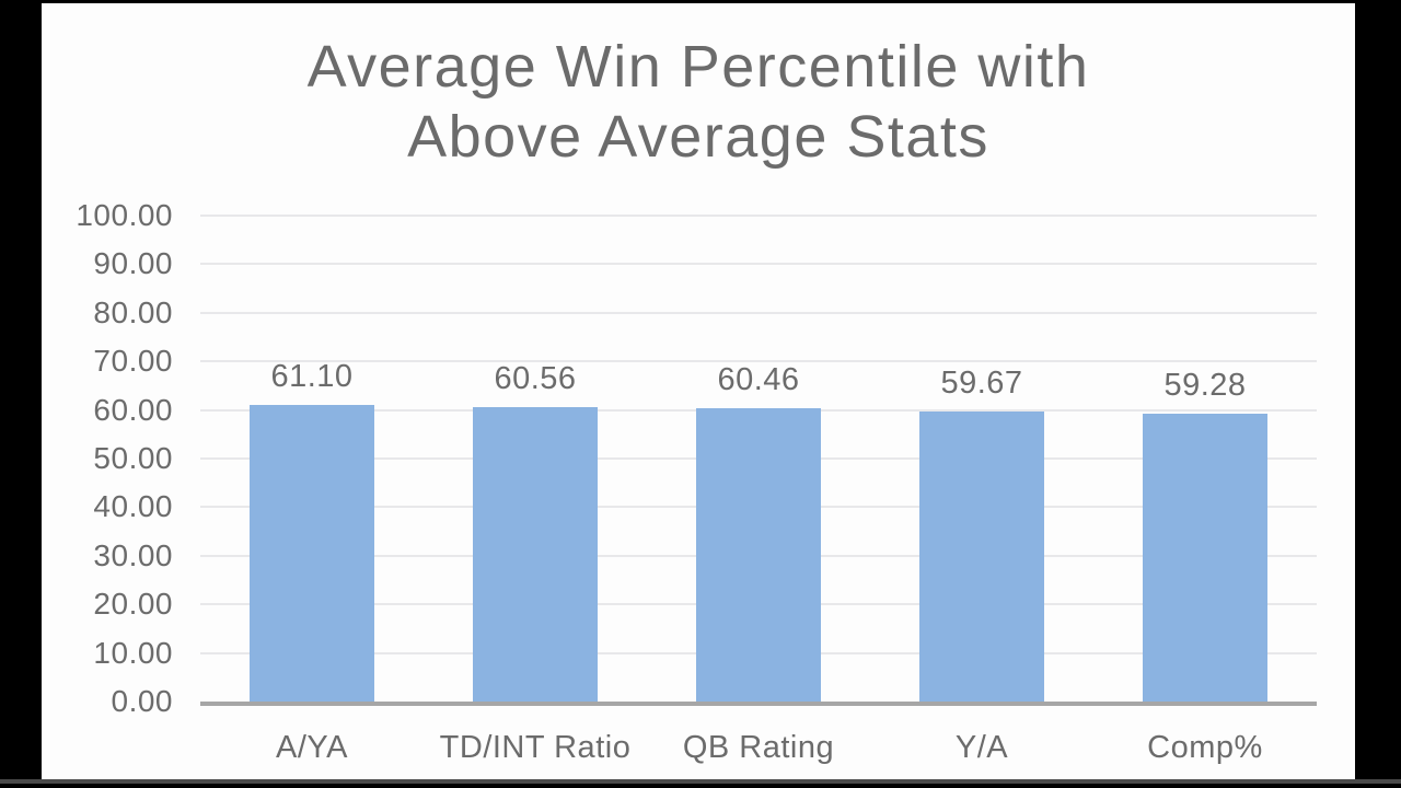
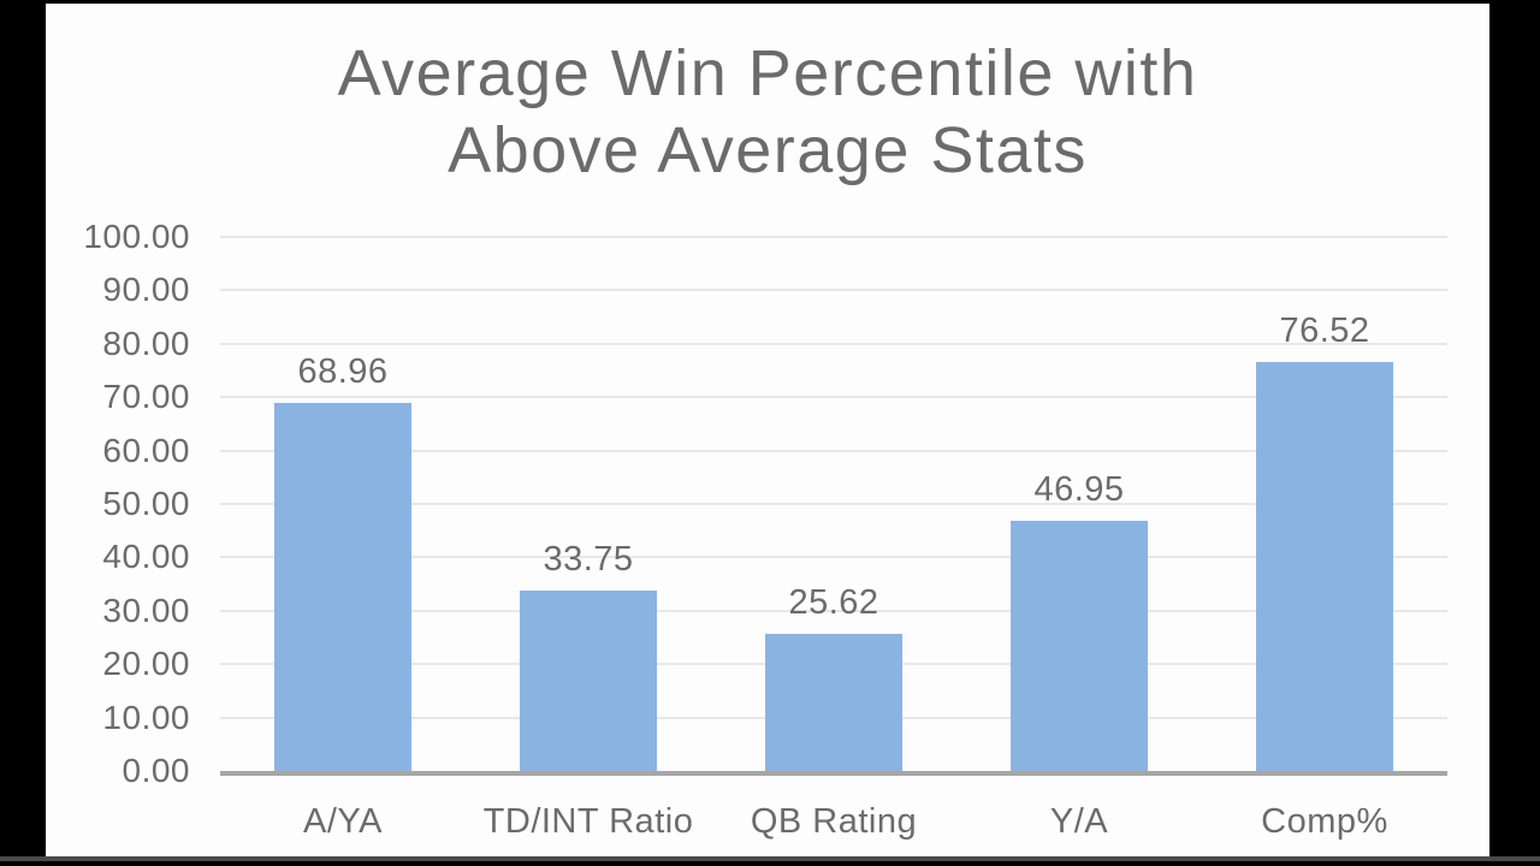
A/YA: 61.10 -> 68.96
TD/INT Ratio: 60.56 -> 33.75
QB Rating: 60.46 -> 25.62
Y/A: 59.67 -> 46.95
Comp%: 59.28 -> 76.52
